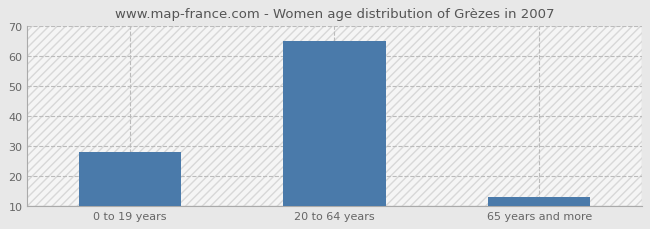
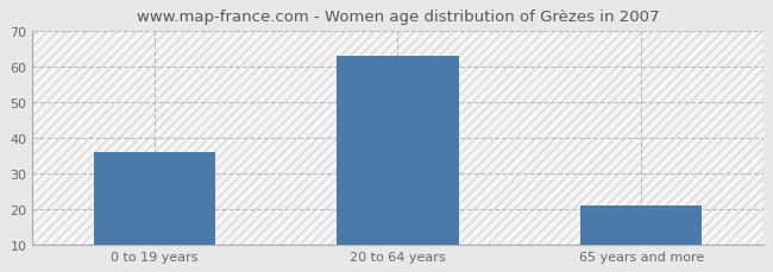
0 to 19 years: 28 -> 36
20 to 64 years: 65 -> 63
65 years and more: 13 -> 21
